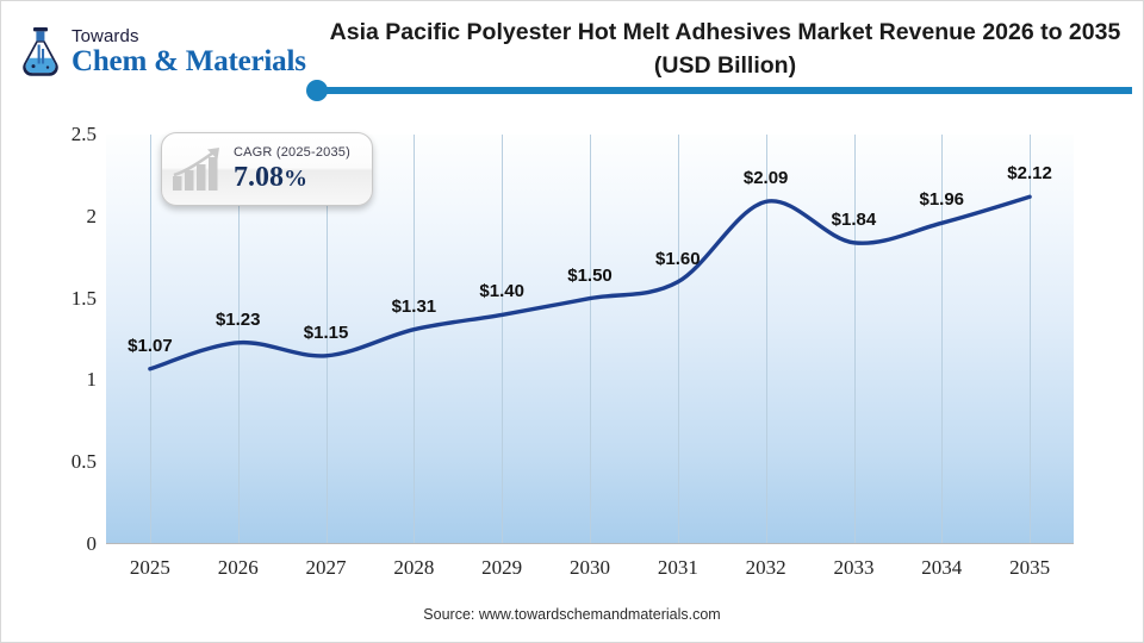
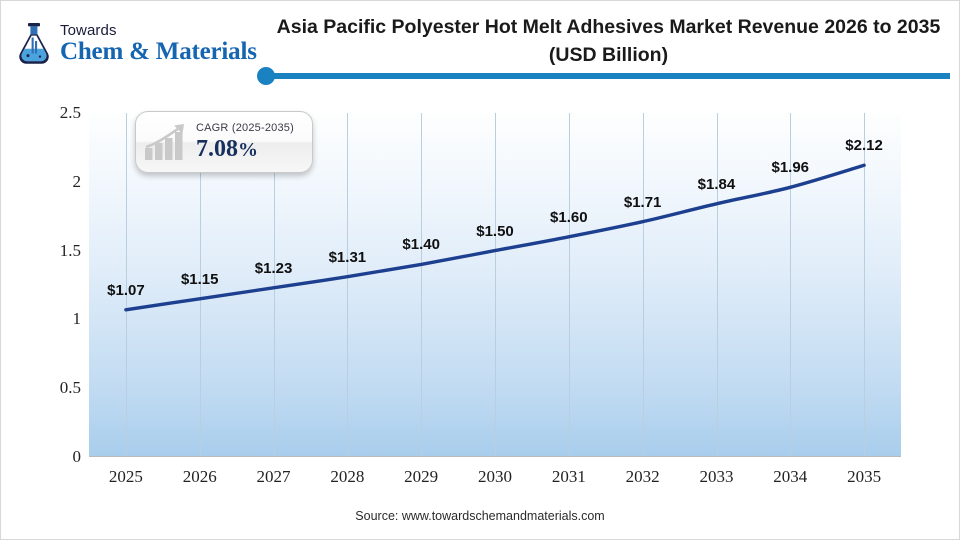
2026: $1.23 -> $1.15
2027: $1.15 -> $1.23
2032: $2.09 -> $1.71
